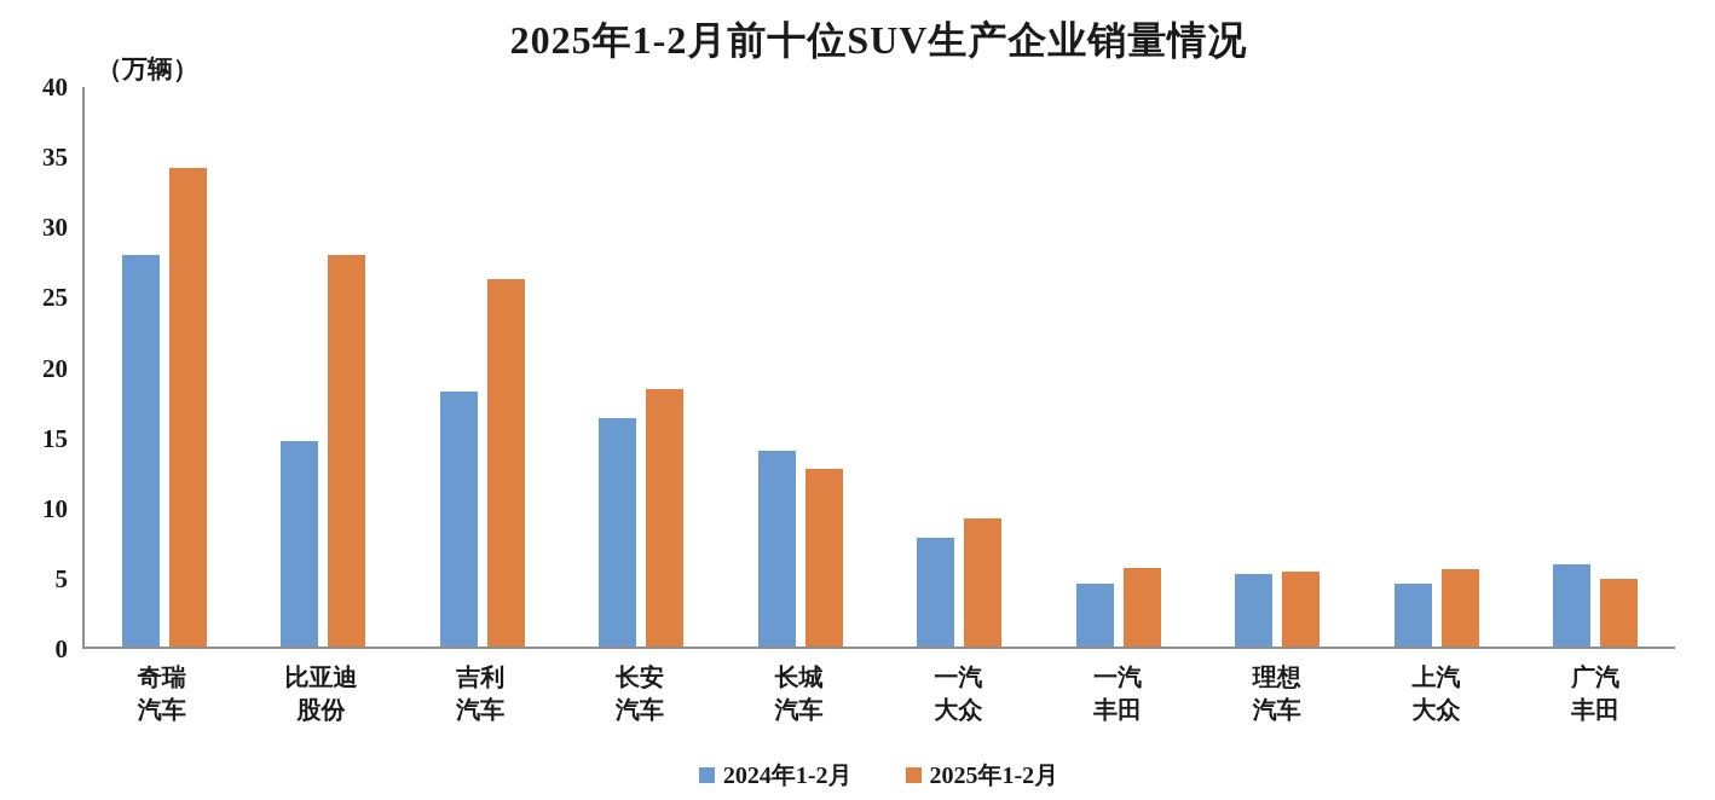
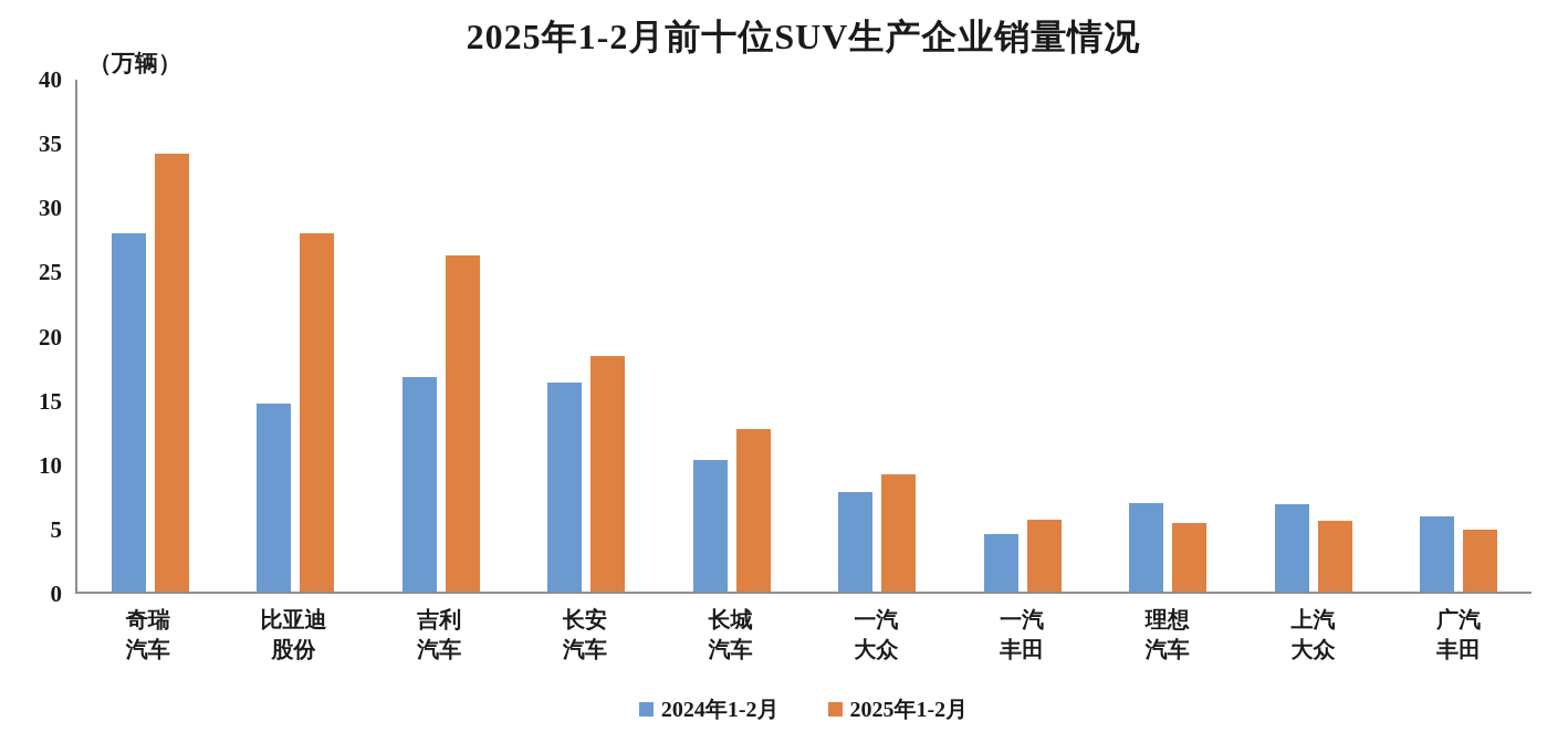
2024年1-2月/吉利汽车: 18.2 -> 16.8
2024年1-2月/长城汽车: 14.0 -> 10.3
2024年1-2月/理想汽车: 5.2 -> 6.9
2024年1-2月/上汽大众: 4.5 -> 6.8
